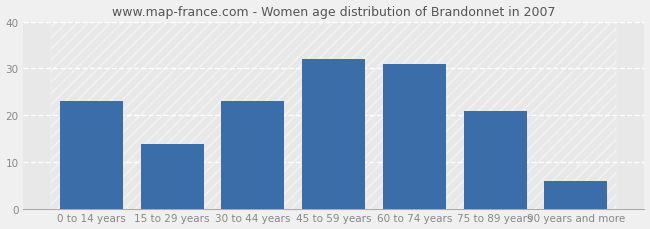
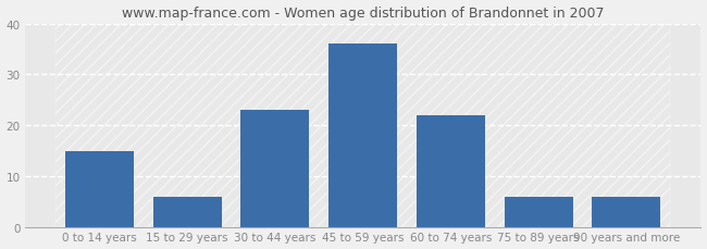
0 to 14 years: 23 -> 15
15 to 29 years: 14 -> 6
45 to 59 years: 32 -> 36
60 to 74 years: 31 -> 22
75 to 89 years: 21 -> 6
